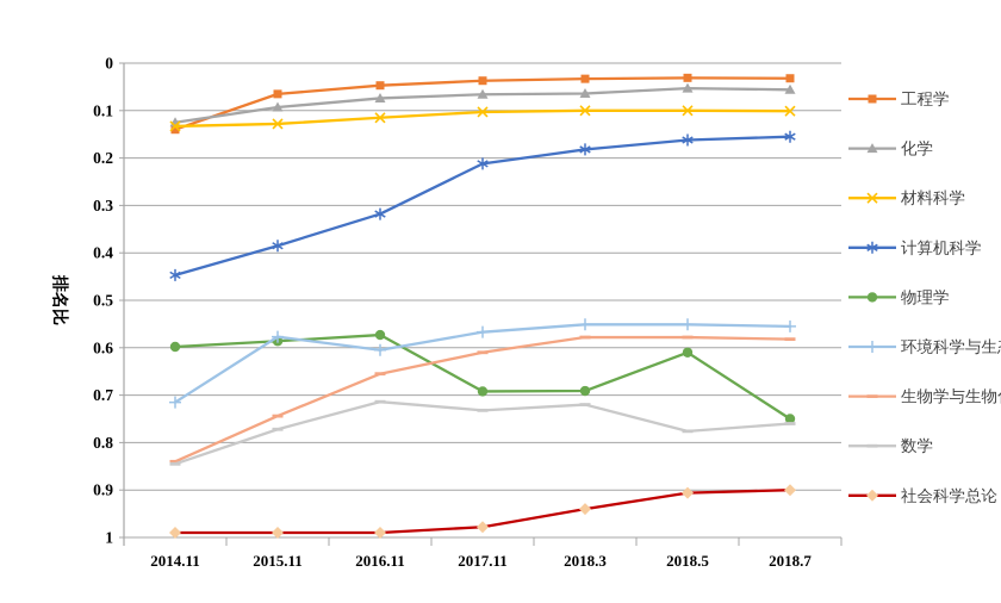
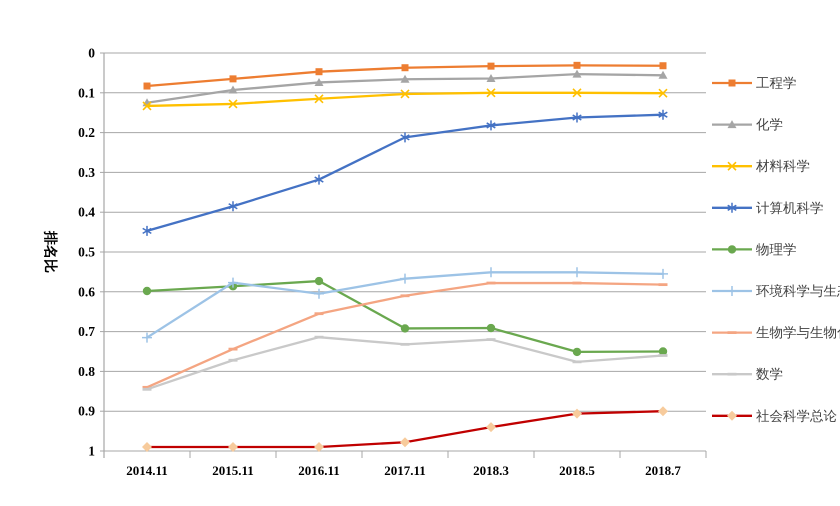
工程学/2014.11: 0.14 -> 0.08
物理学/2018.5: 0.61 -> 0.75
